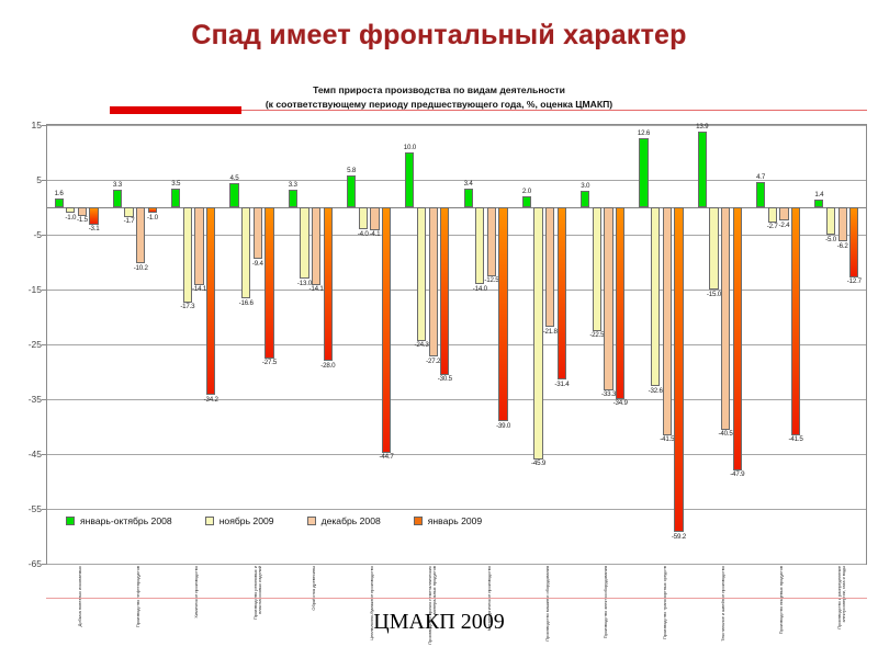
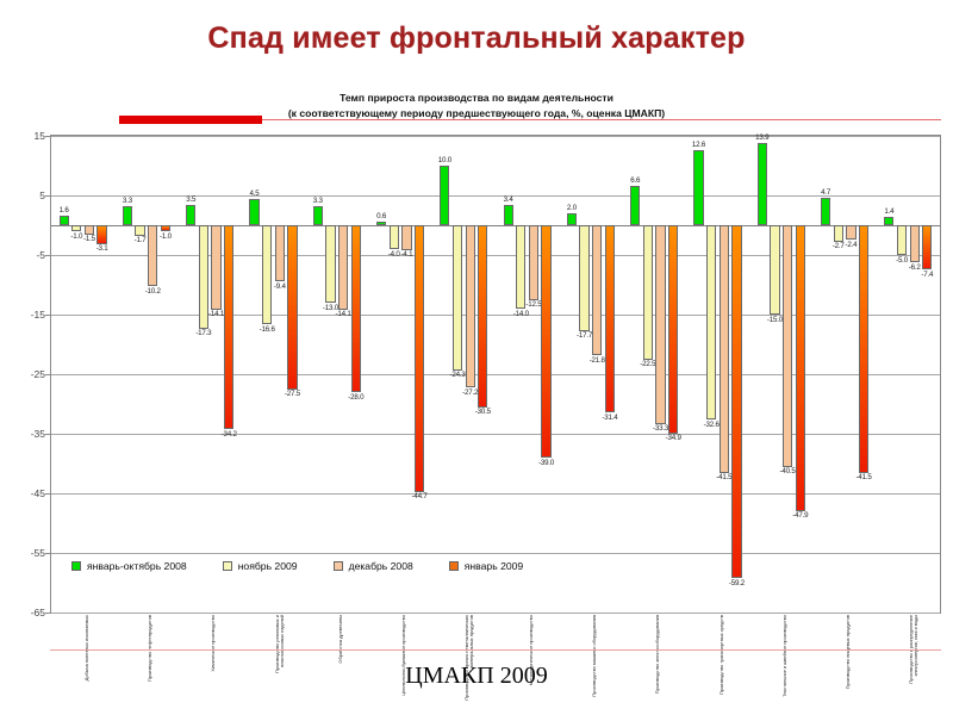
январь-октябрь 2008/Целлюлозно-бумажное производство: 5.8 -> 0.6
ноябрь 2009/Производство машин и оборудования: -45.9 -> -17.7
январь-октябрь 2008/Производство электрооборудования: 3.0 -> 6.6
январь 2009/Производство и распределение электроэнергии, газа и воды: -12.7 -> -7.4
